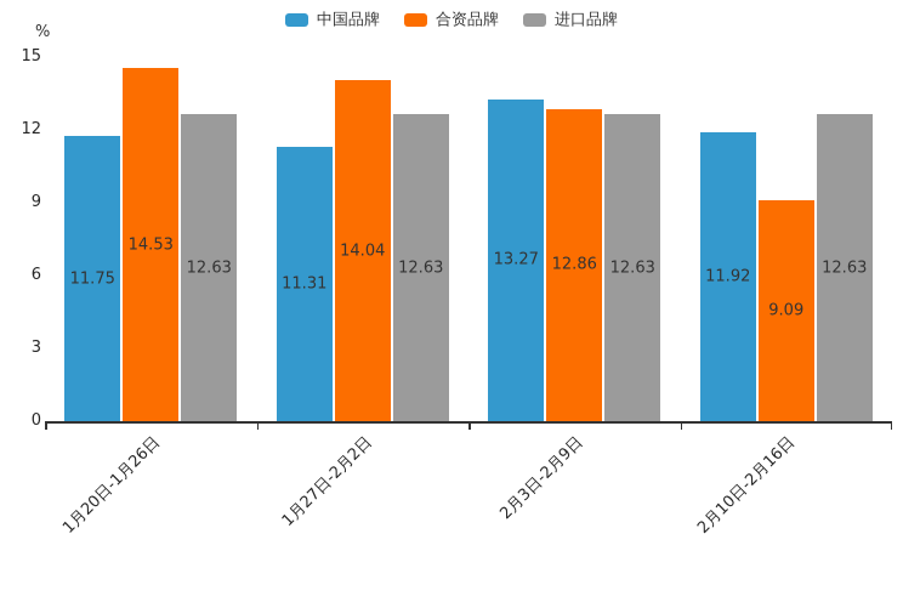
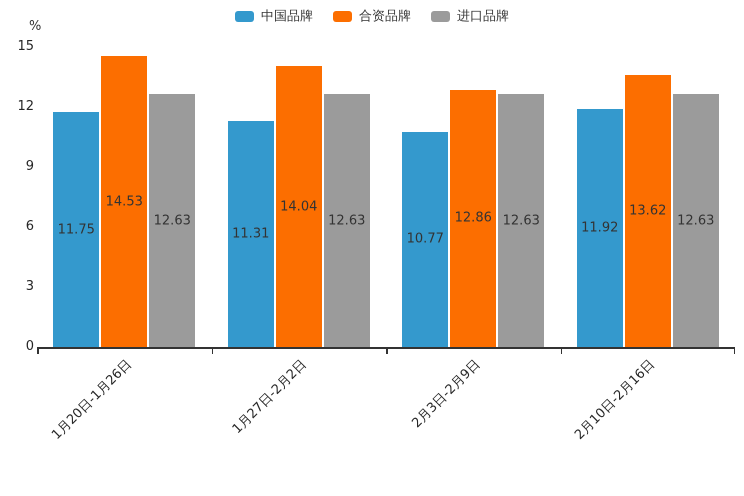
中国品牌/2月3日-2月9日: 13.27 -> 10.77
合资品牌/2月10日-2月16日: 9.09 -> 13.62
